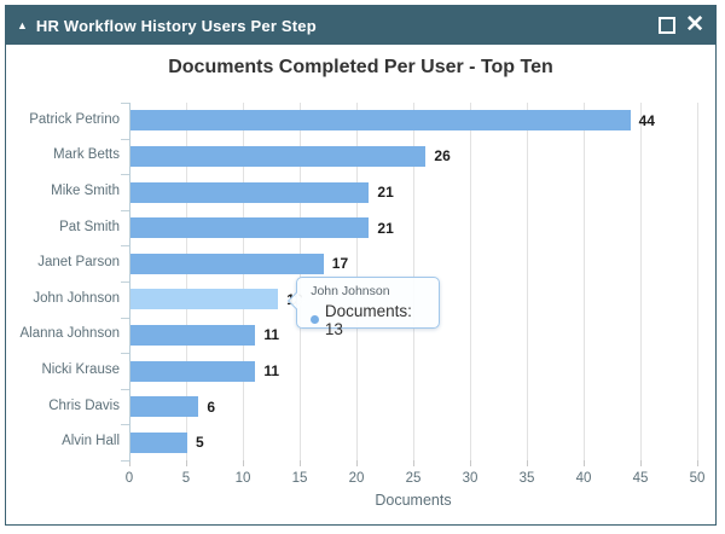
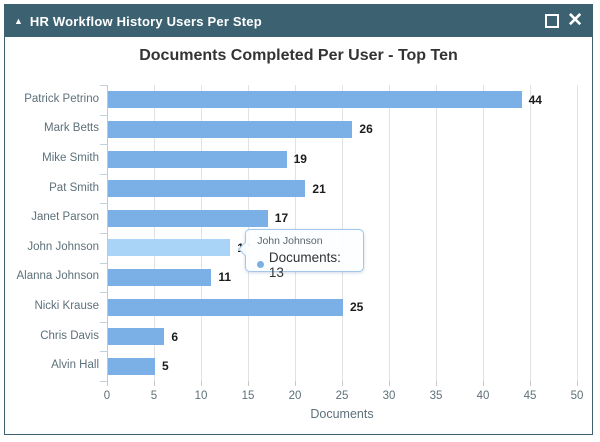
Mike Smith: 21 -> 19
Nicki Krause: 11 -> 25
